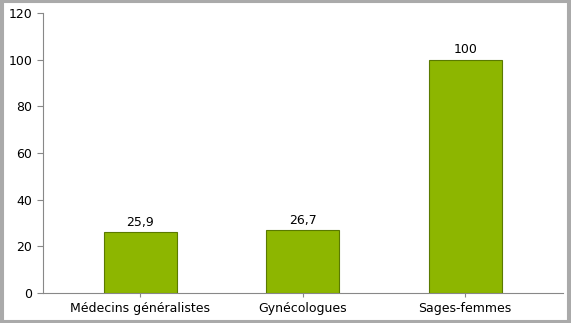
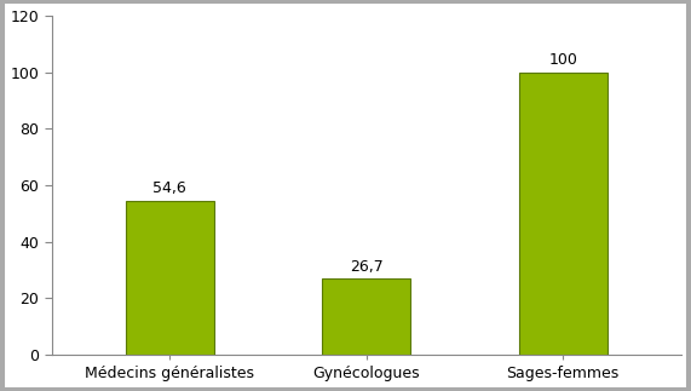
Médecins généralistes: 25,9 -> 54,6
